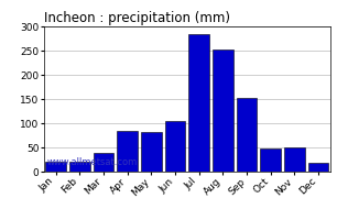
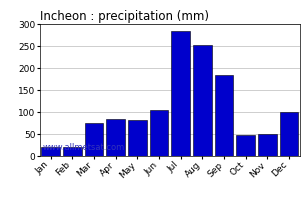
Mar: 38 -> 75
Sep: 152 -> 185
Dec: 18 -> 100
